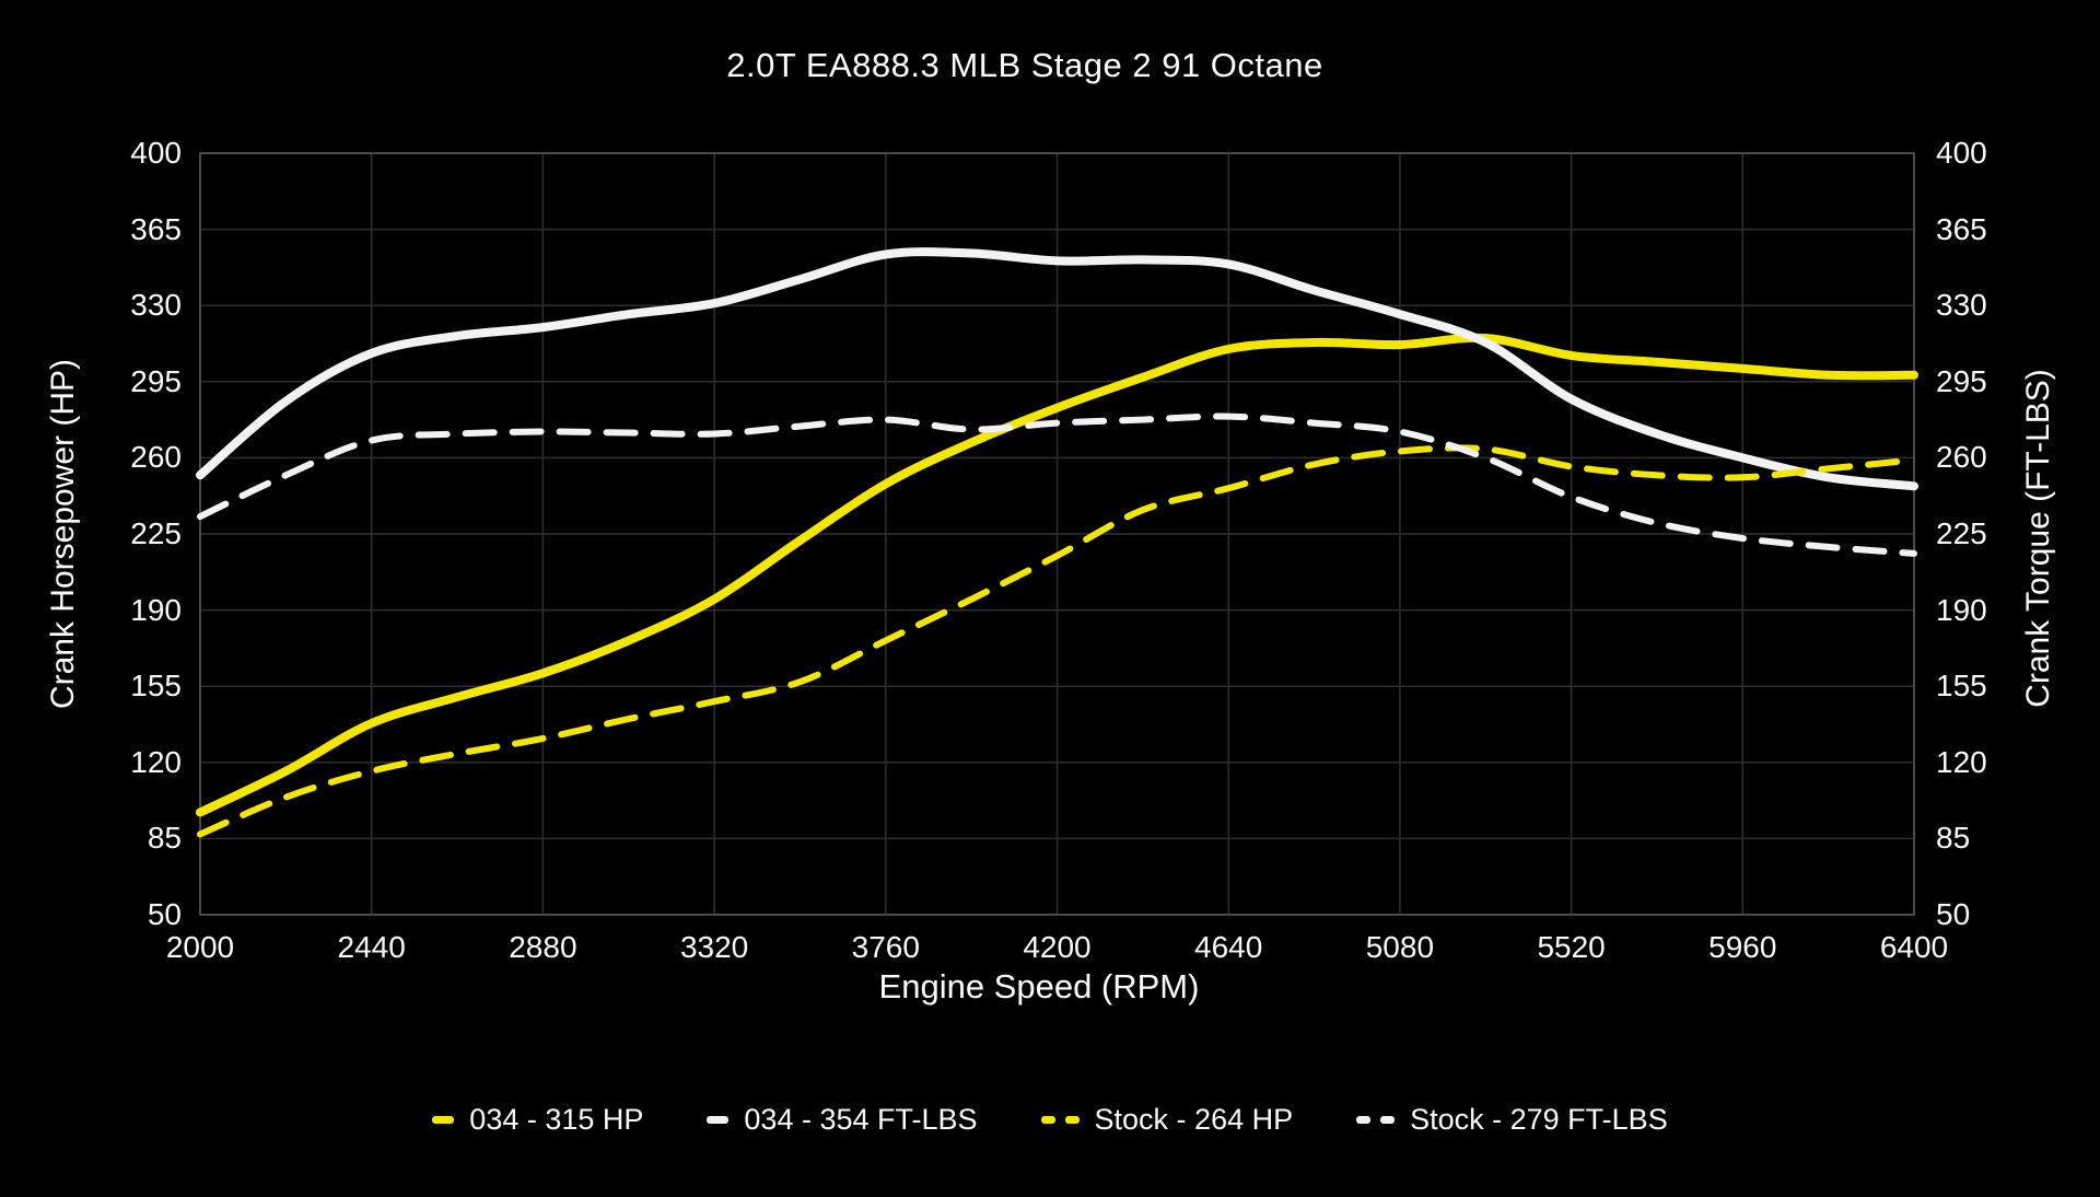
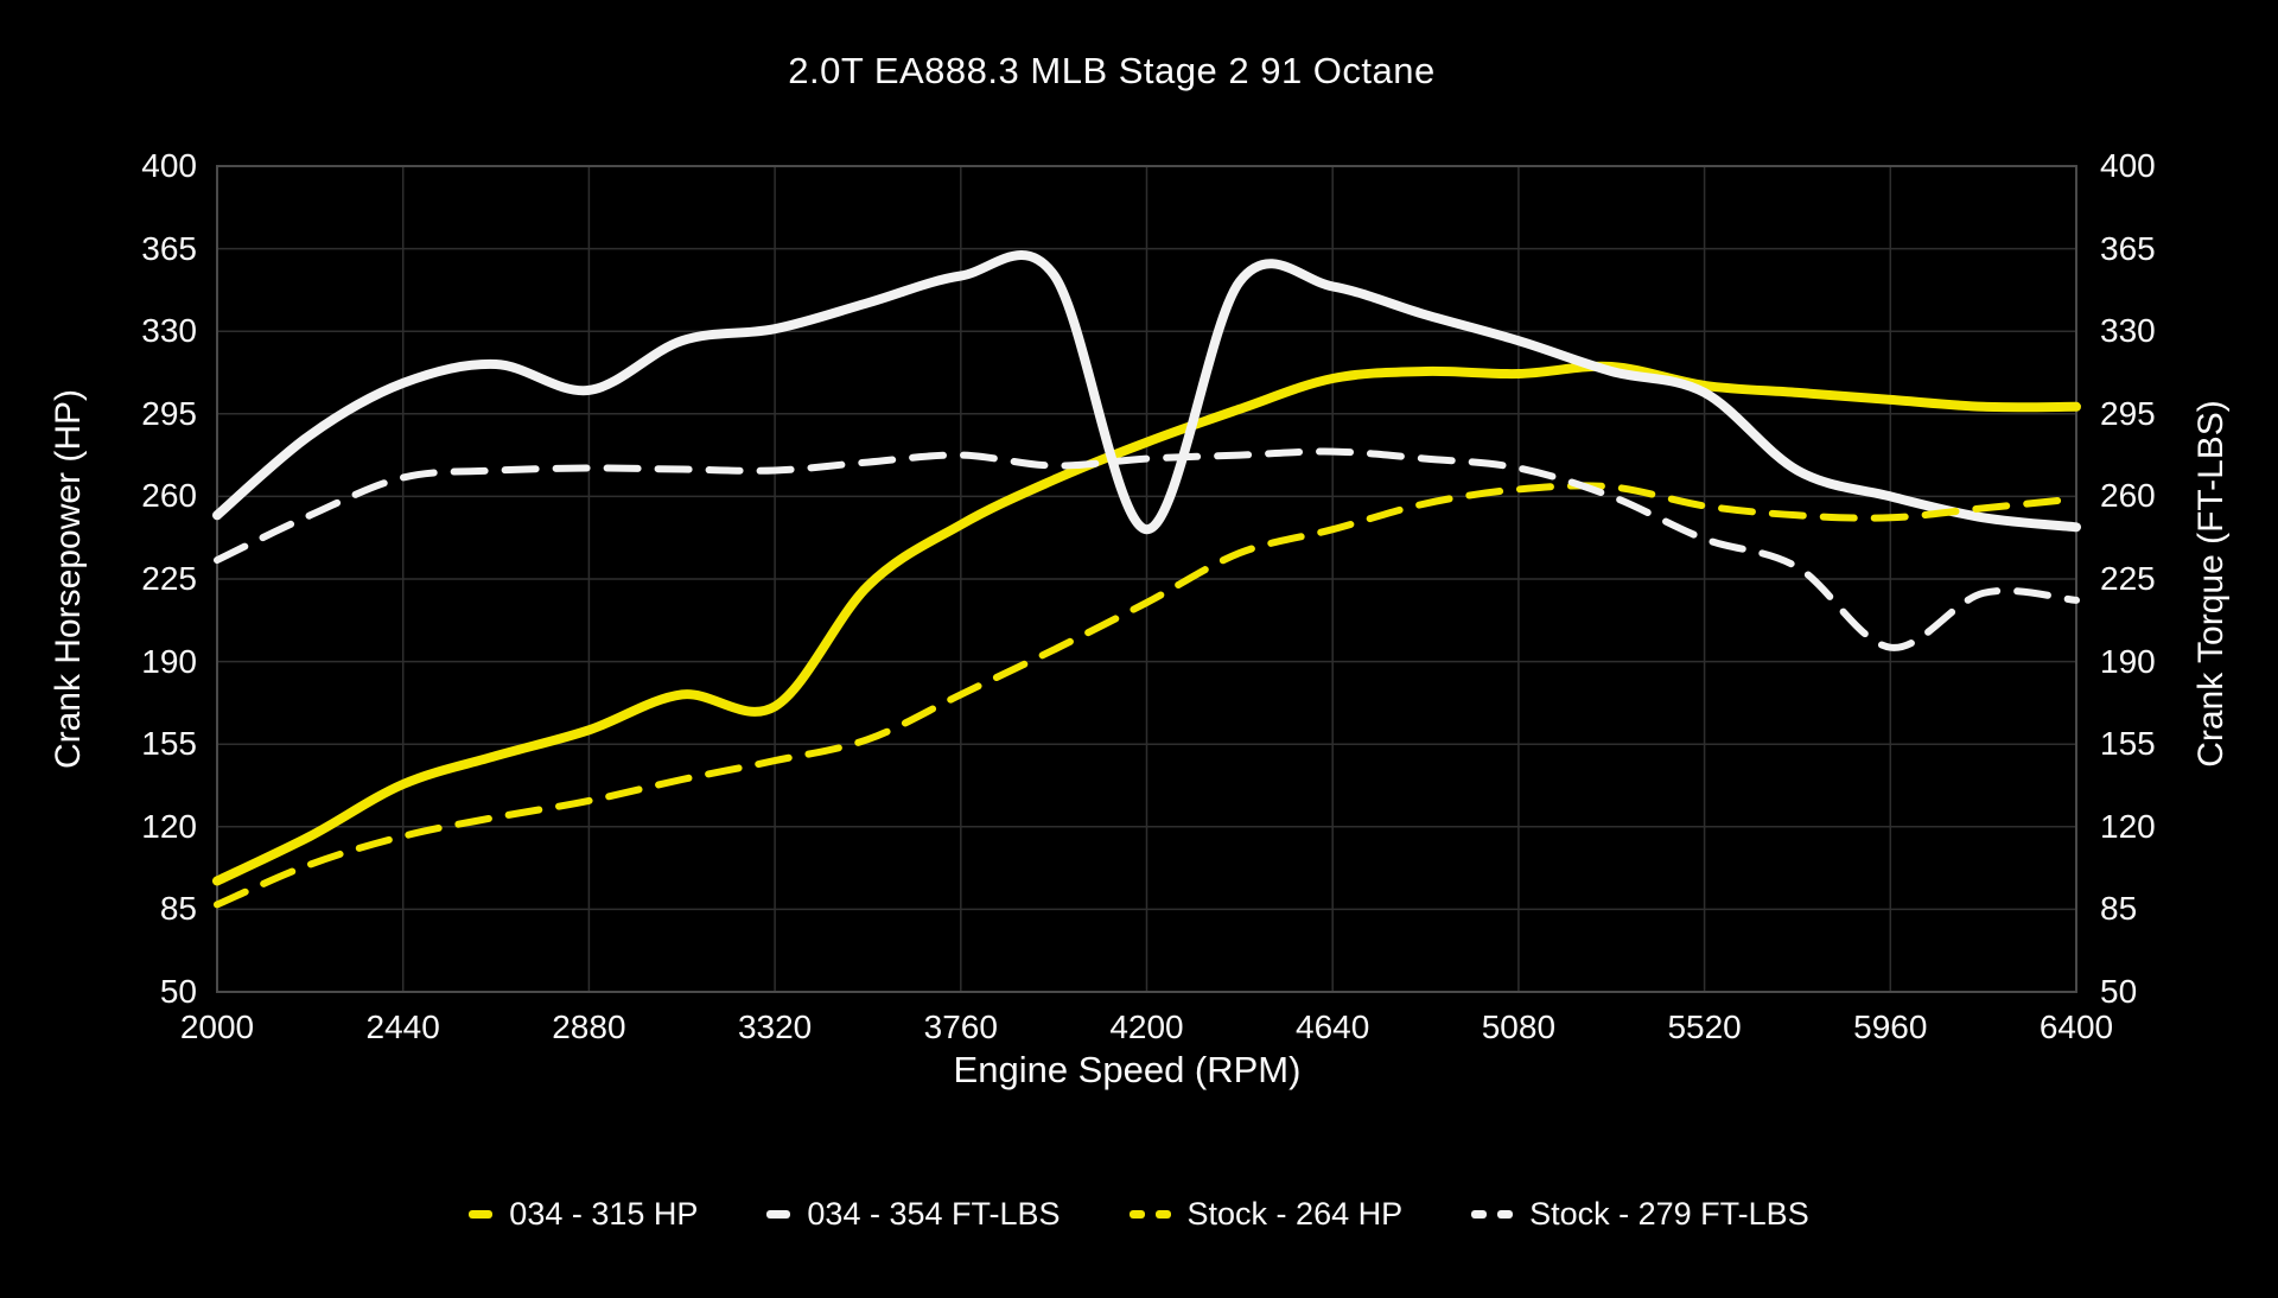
034 - 354 FT-LBS/2880: 320 -> 305
034 - 315 HP/3320: 195 -> 171
034 - 354 FT-LBS/4200: 350 -> 246
034 - 354 FT-LBS/5520: 287 -> 304
Stock - 279 FT-LBS/5960: 223 -> 196
